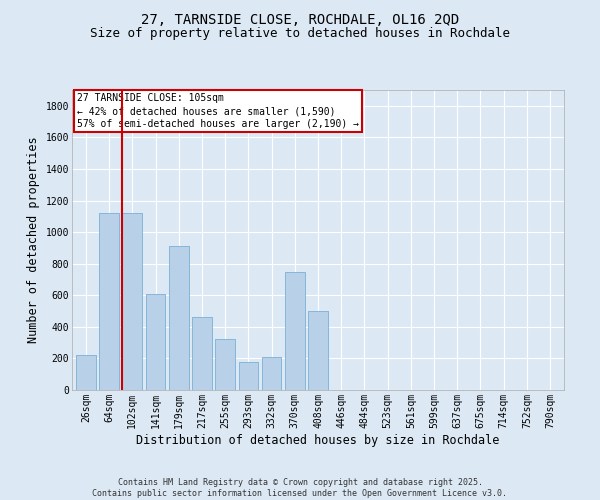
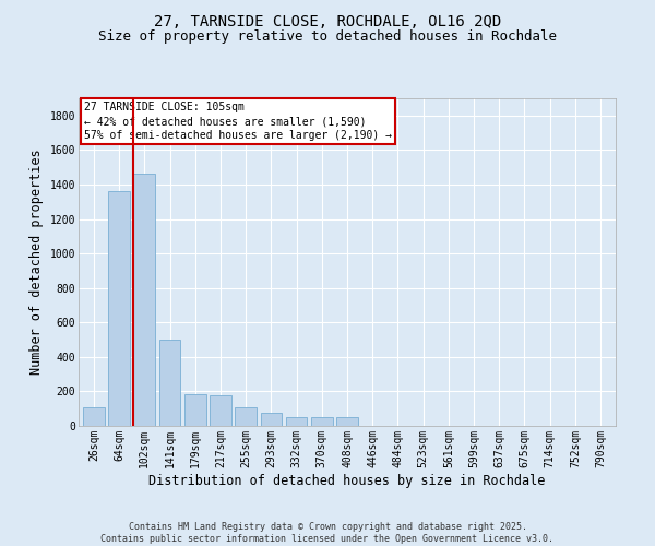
26sqm: 220 -> 110
64sqm: 1120 -> 1360
102sqm: 1120 -> 1460
141sqm: 610 -> 500
179sqm: 910 -> 180
217sqm: 460 -> 180
255sqm: 320 -> 110
293sqm: 180 -> 80
332sqm: 210 -> 50
370sqm: 750 -> 50
408sqm: 500 -> 50
